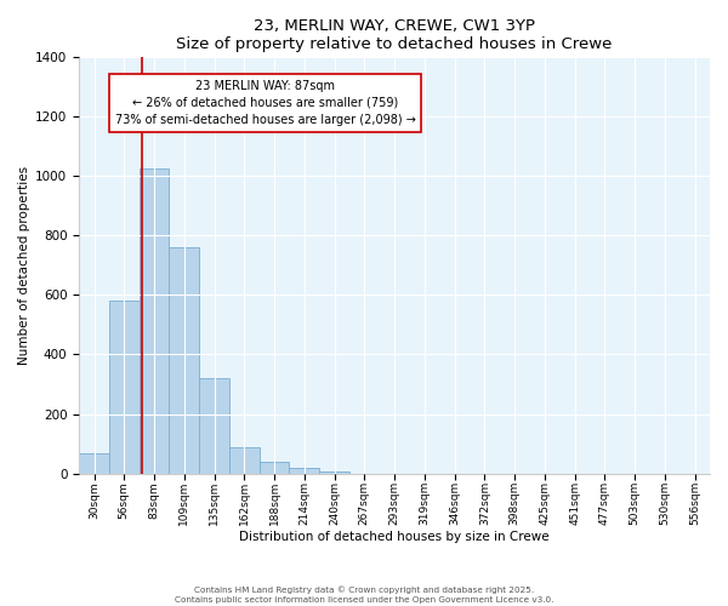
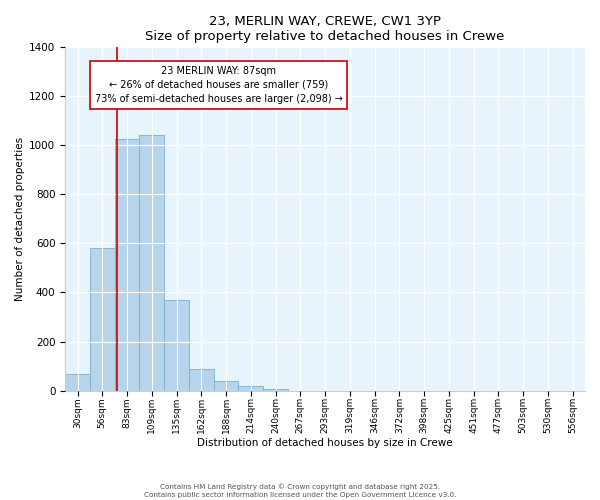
109sqm: 760 -> 1040
135sqm: 320 -> 370
